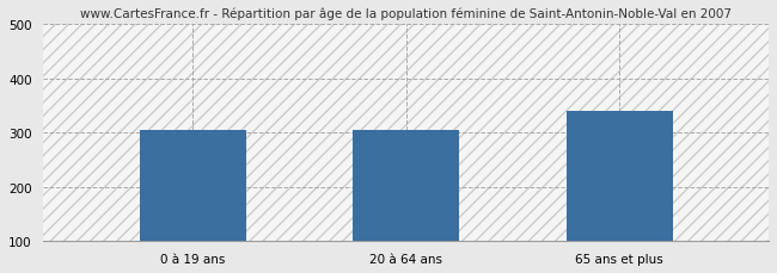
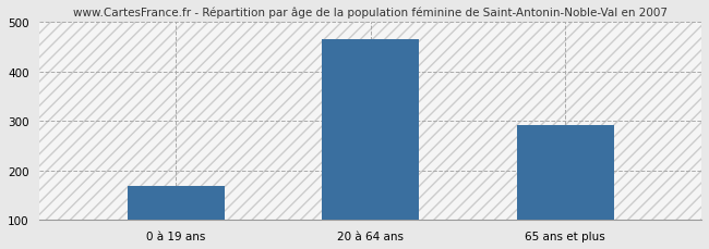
0 à 19 ans: 305 -> 168
20 à 64 ans: 305 -> 465
65 ans et plus: 340 -> 291
